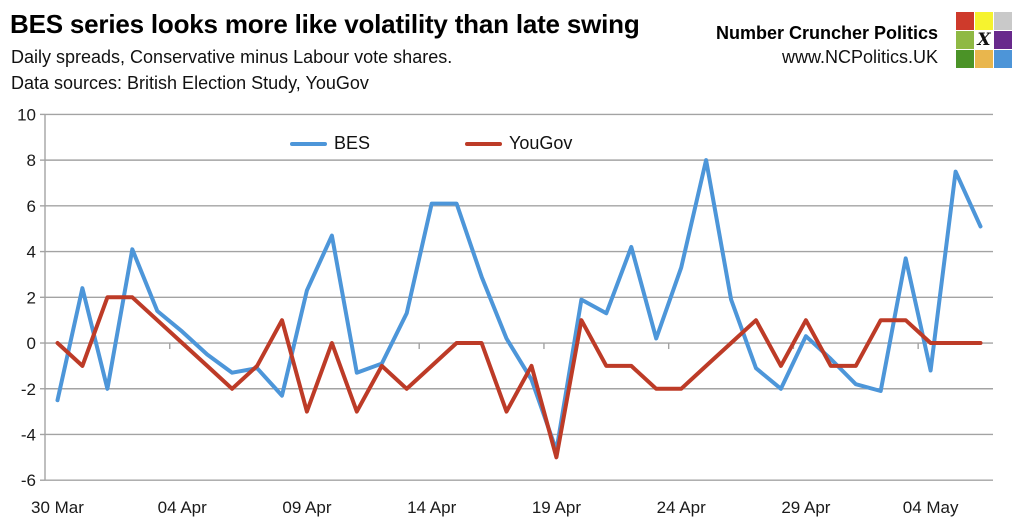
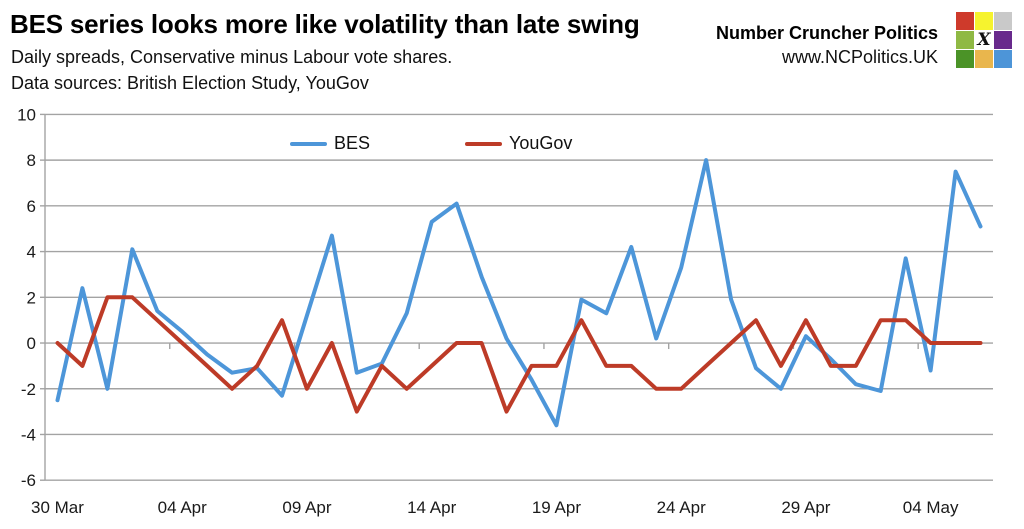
BES/09 Apr: 2.3 -> 1.2
YouGov/09 Apr: -3 -> -2
BES/14 Apr: 6.1 -> 5.3
BES/19 Apr: -4.7 -> -3.6
YouGov/19 Apr: -5 -> -1
